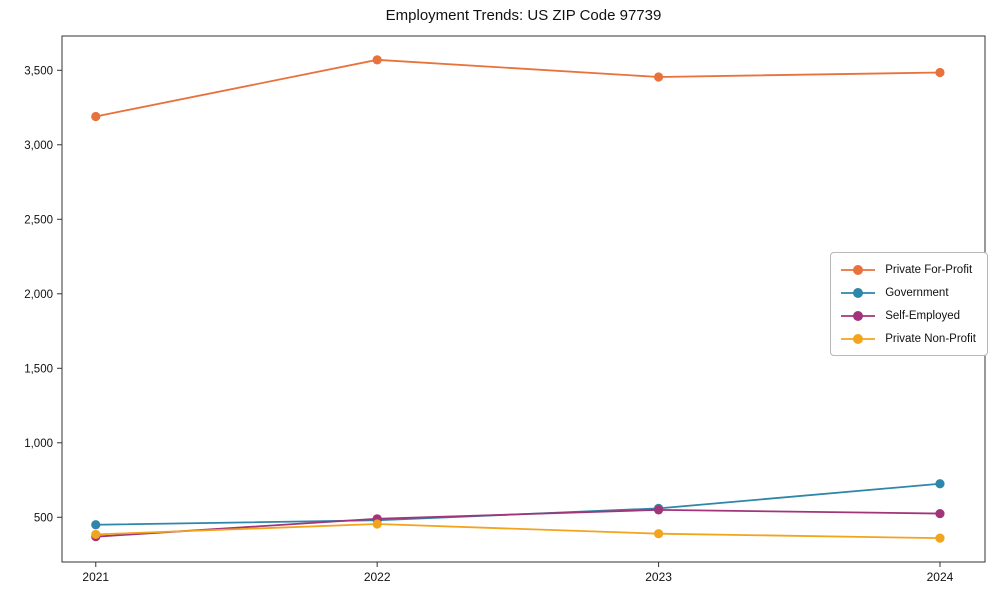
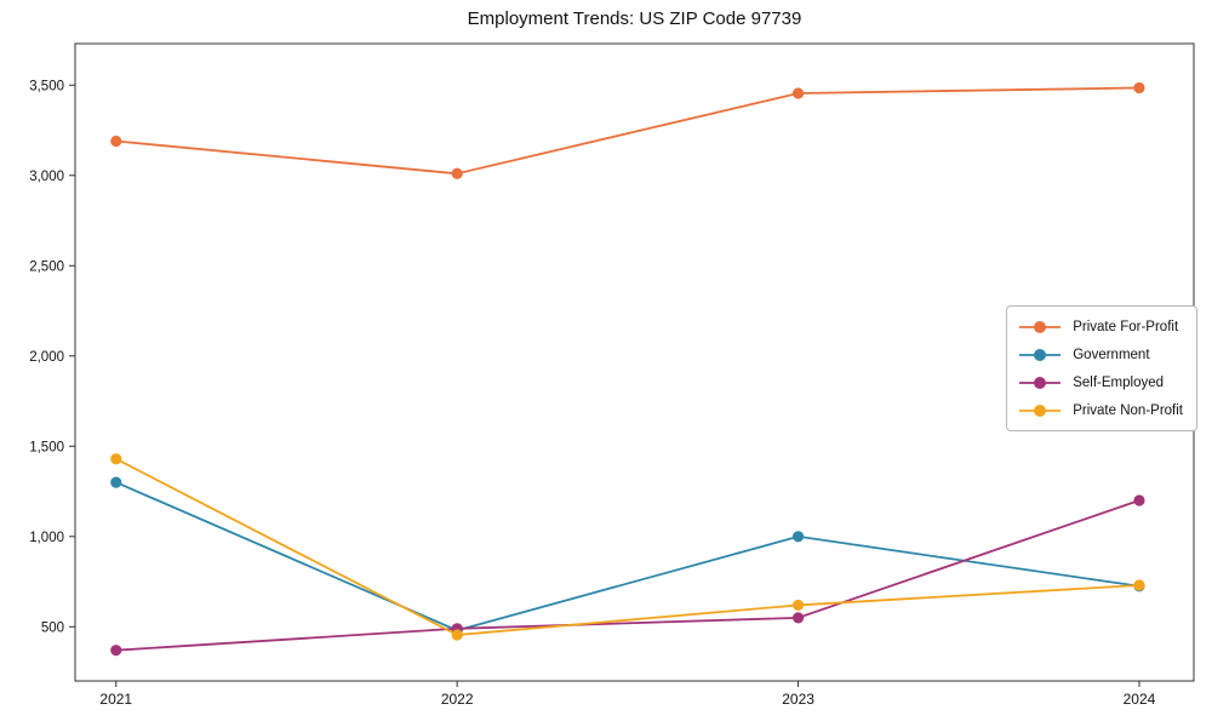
Government/2021: 450 -> 1300
Private Non-Profit/2021: 380 -> 1430
Private For-Profit/2022: 3570 -> 3010
Government/2023: 560 -> 1000
Private Non-Profit/2023: 390 -> 620
Self-Employed/2024: 520 -> 1200
Private Non-Profit/2024: 360 -> 730
